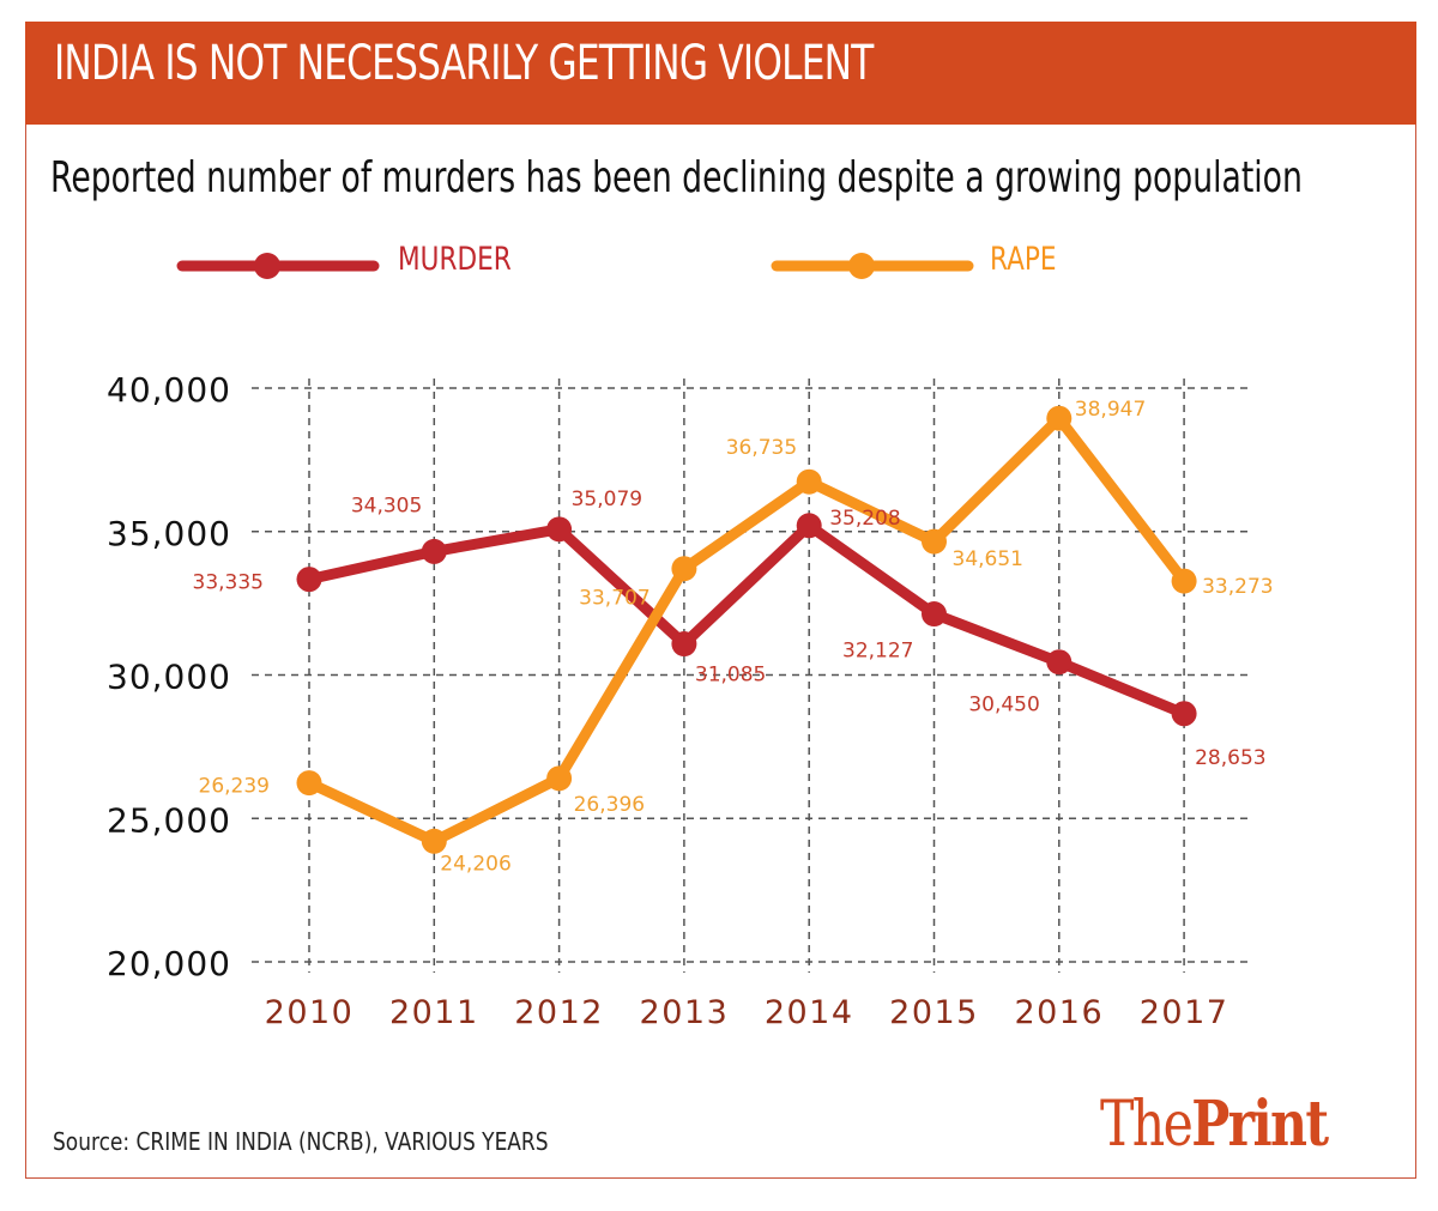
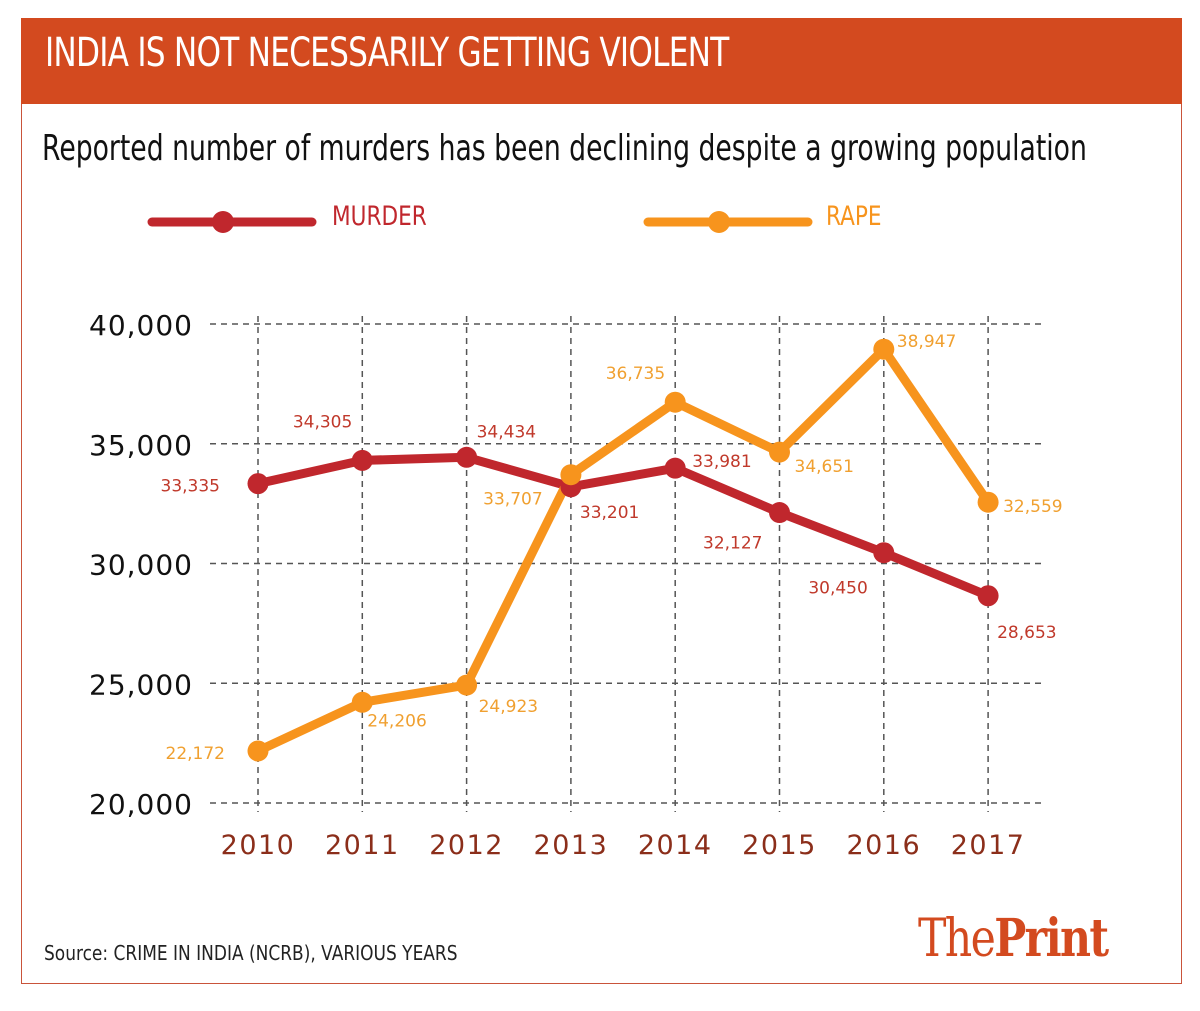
RAPE/2010: 26,239 -> 22,172
MURDER/2012: 35,079 -> 34,434
RAPE/2012: 26,396 -> 24,923
MURDER/2013: 31,085 -> 33,201
MURDER/2014: 35,208 -> 33,981
RAPE/2017: 33,273 -> 32,559
